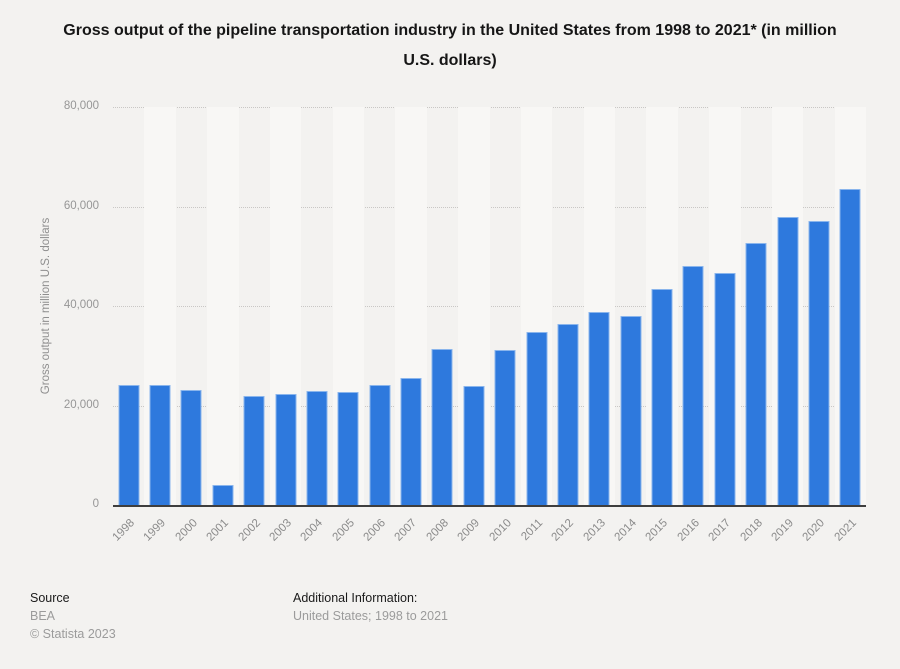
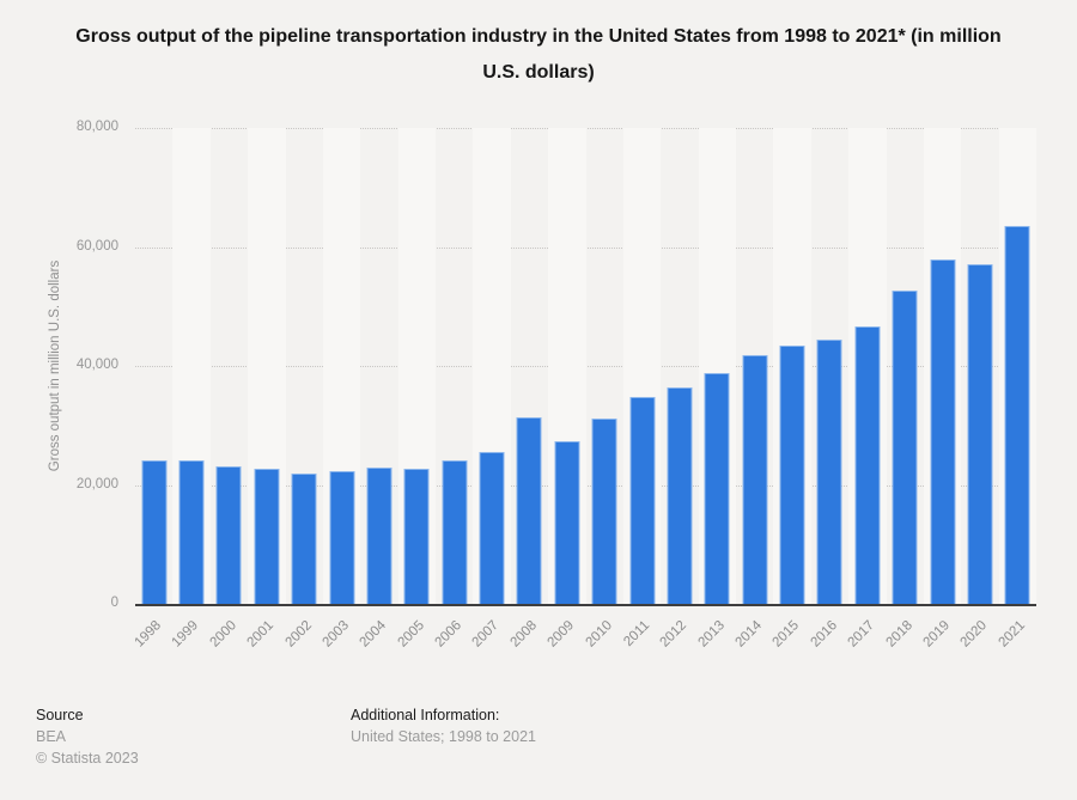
2001: 4000 -> 23000
2009: 24000 -> 27000
2014: 38000 -> 42000
2016: 48000 -> 44000
